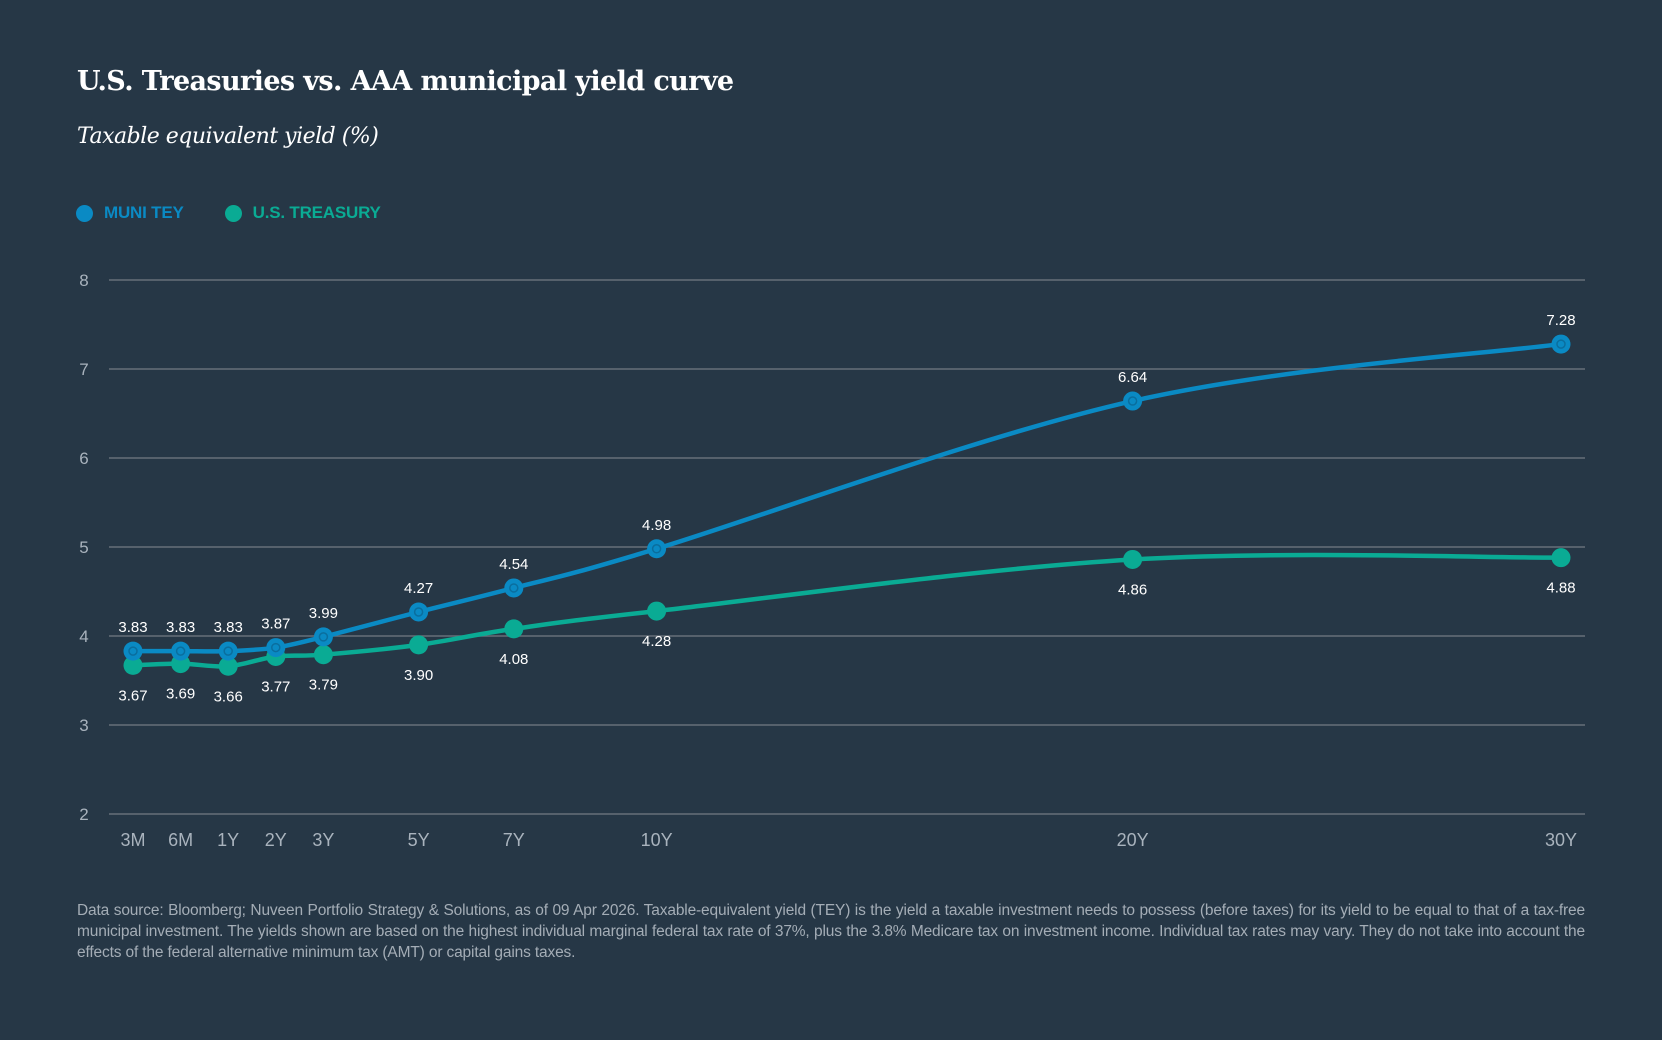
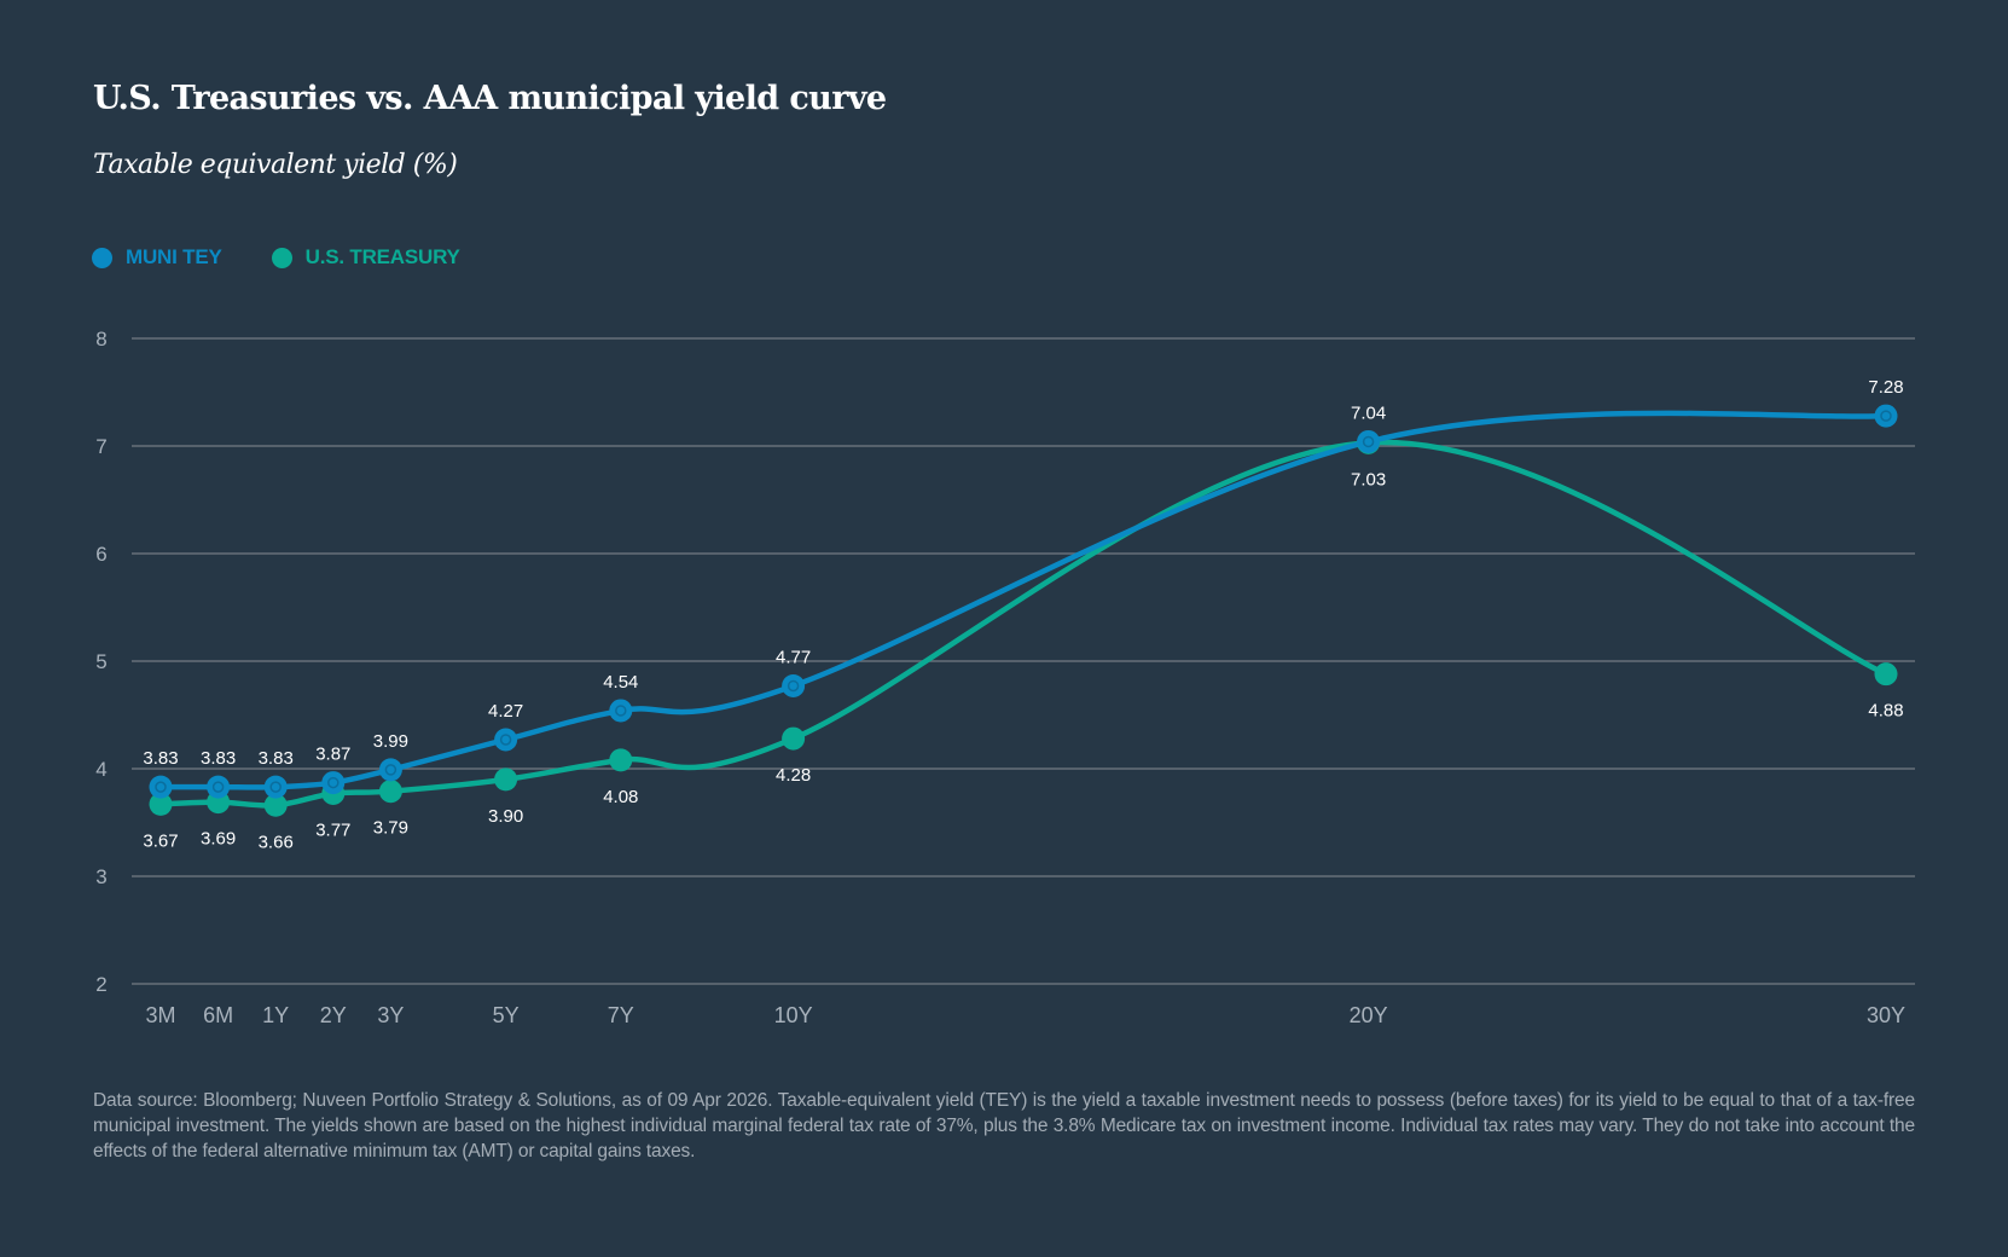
MUNI TEY/10Y: 4.98 -> 4.77
MUNI TEY/20Y: 6.64 -> 7.04
U.S. TREASURY/20Y: 4.86 -> 7.03
